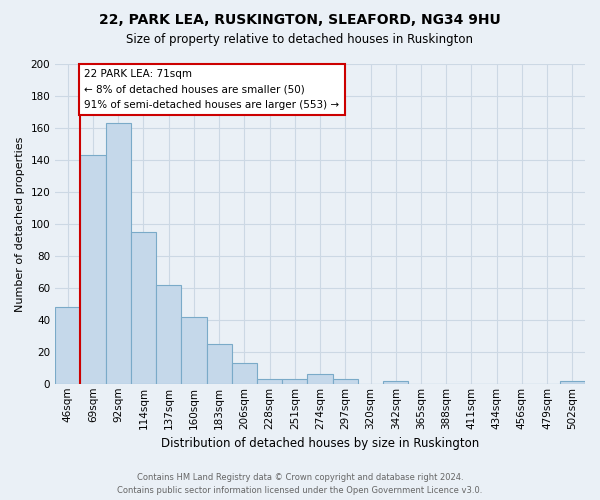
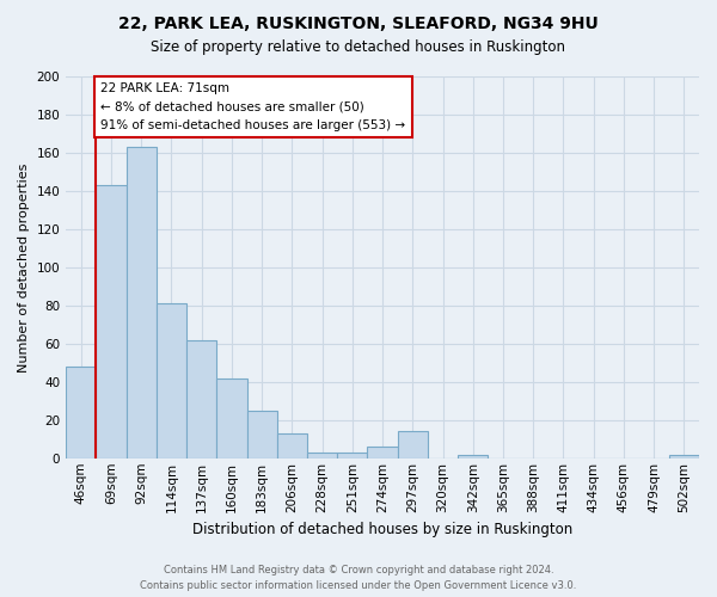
114sqm: 95 -> 81
297sqm: 3 -> 14
